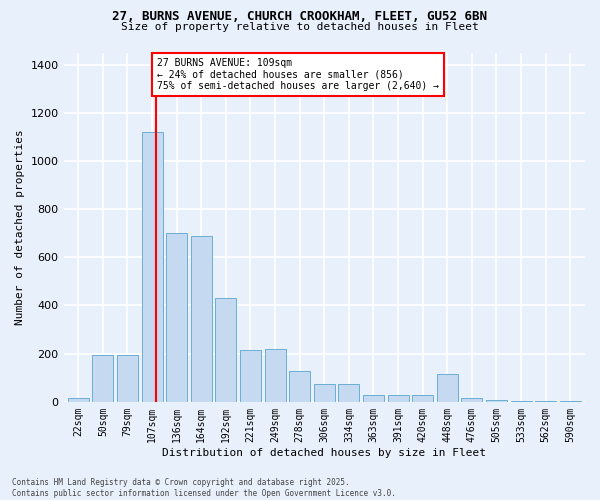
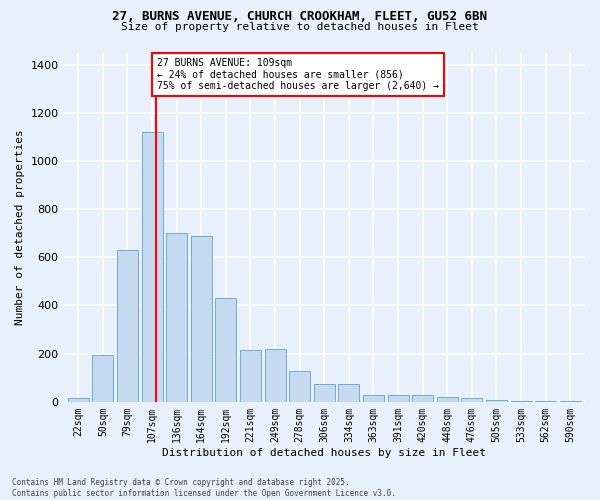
79sqm: 195 -> 630
448sqm: 115 -> 20
